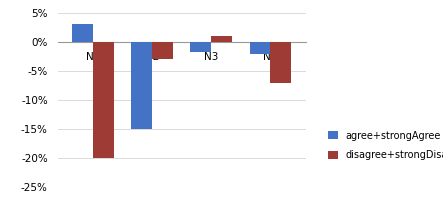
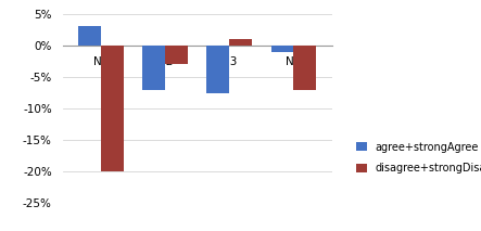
agree+strongAgree/N2: -15.0% -> -7.0%
agree+strongAgree/N3: -1.8% -> -7.5%
agree+strongAgree/N4: -2.0% -> -1.0%
